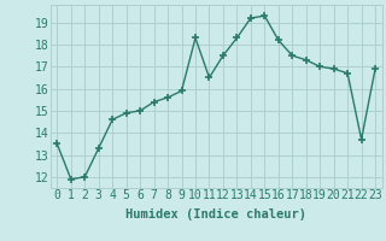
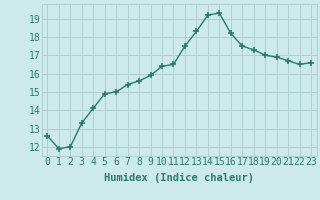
0: 13.5 -> 12.6
4: 14.6 -> 14.1
10: 18.3 -> 16.4
22: 13.7 -> 16.5
23: 16.9 -> 16.6
